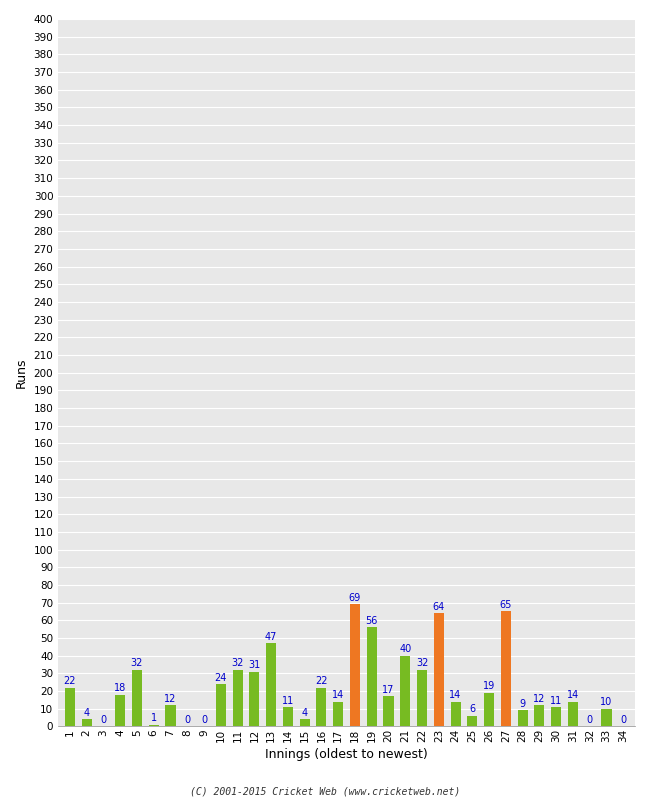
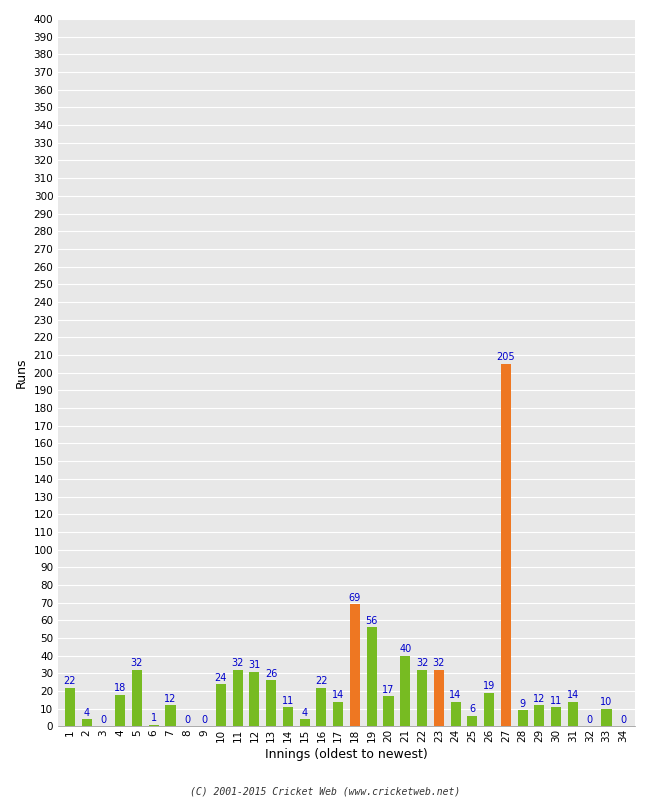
13: 47 -> 26
23: 64 -> 32
27: 65 -> 205
